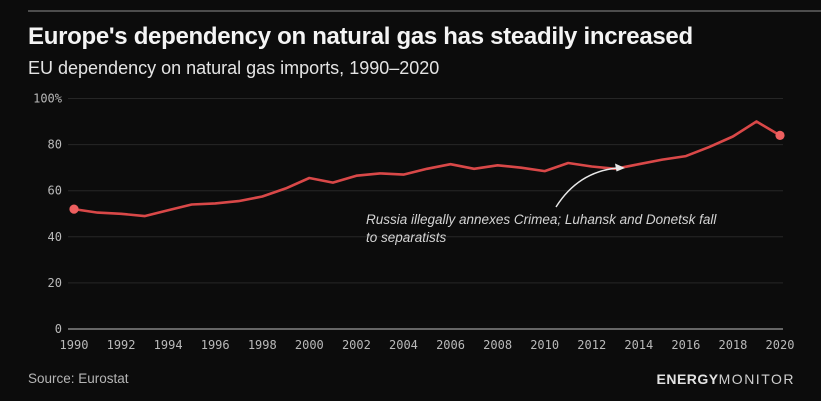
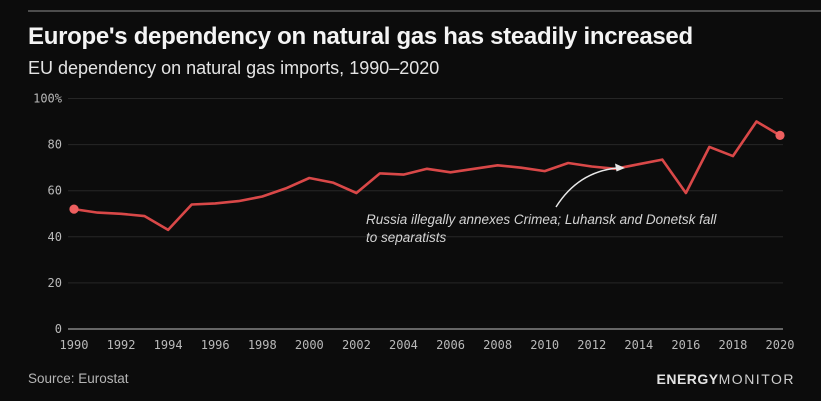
1994: 52% -> 43%
2002: 66% -> 59%
2006: 72% -> 68%
2016: 75% -> 59%
2018: 84% -> 75%
